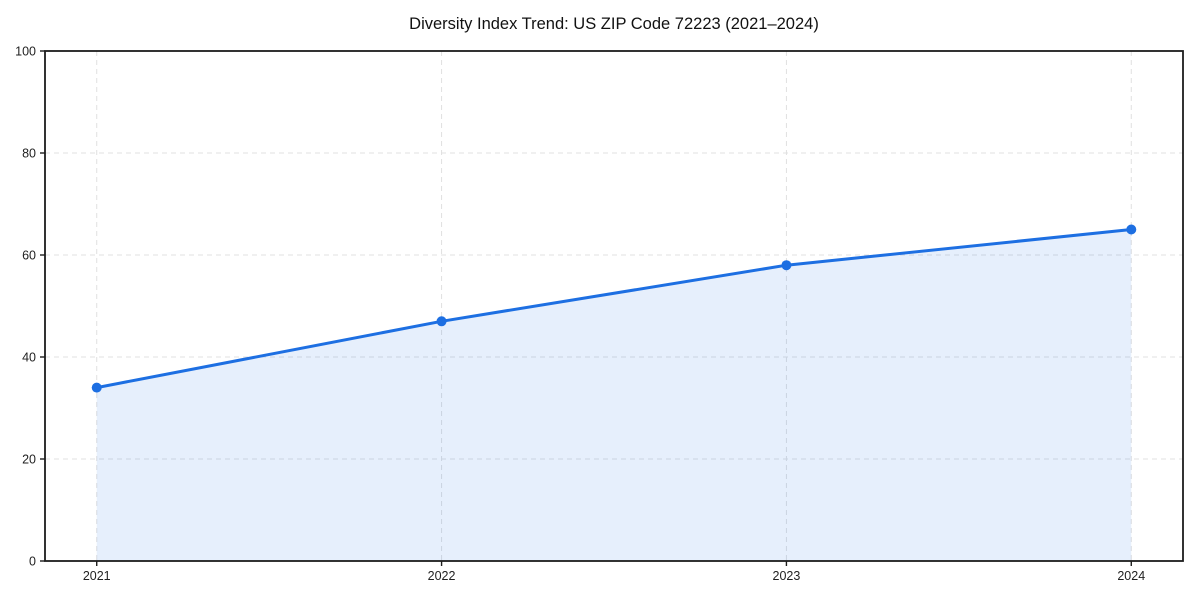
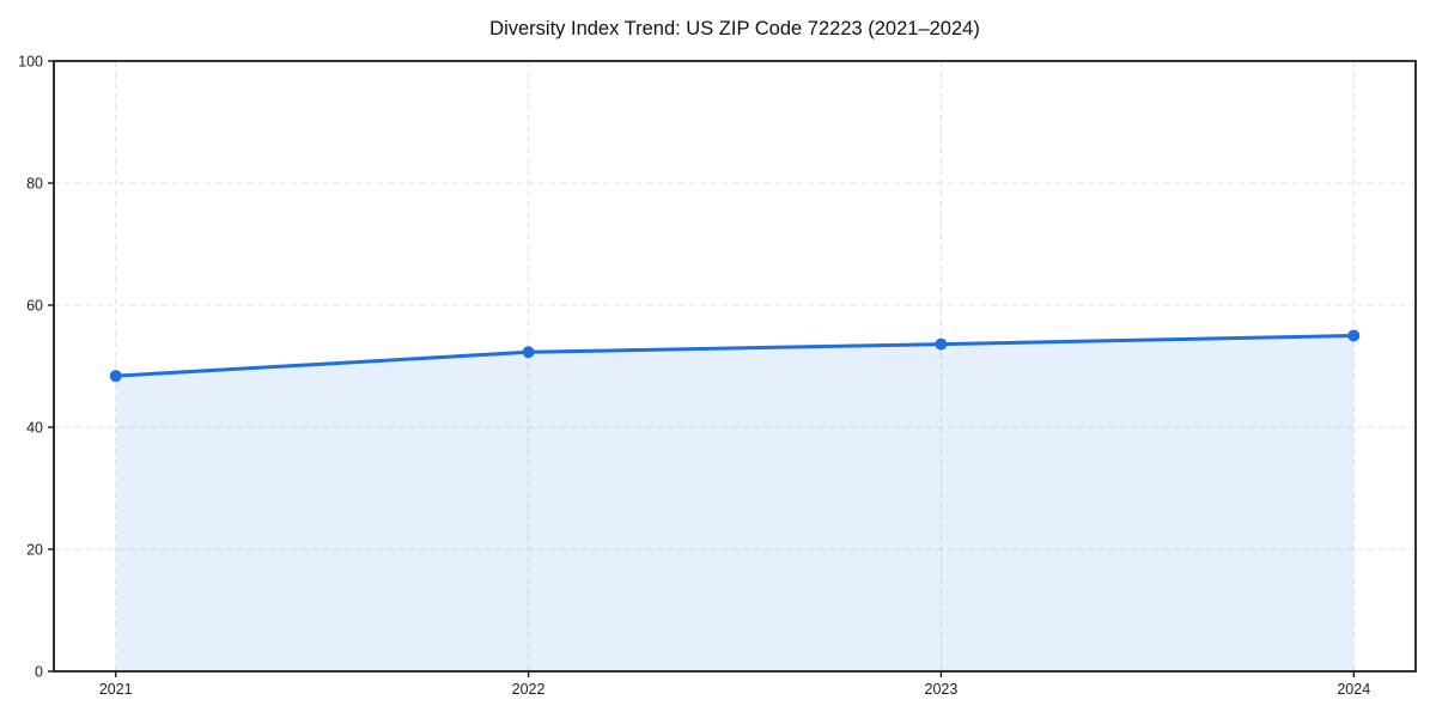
2021: 34 -> 48
2022: 47 -> 52
2023: 58 -> 54
2024: 65 -> 55
